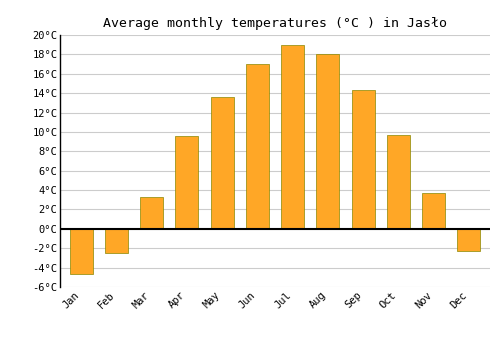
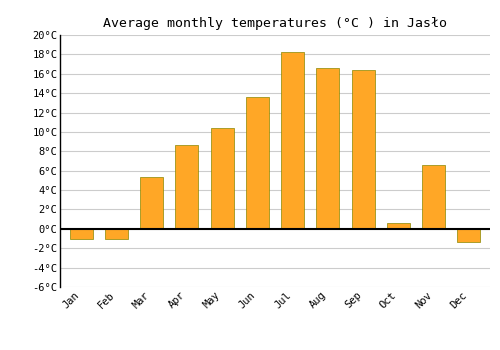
Jan: -4.7°C -> -1.0°C
Feb: -2.5°C -> -1.0°C
Mar: 3.3°C -> 5.4°C
Apr: 9.6°C -> 8.6°C
May: 13.6°C -> 10.4°C
Jun: 17.0°C -> 13.6°C
Jul: 19.0°C -> 18.2°C
Aug: 18.0°C -> 16.6°C
Sep: 14.3°C -> 16.4°C
Oct: 9.7°C -> 0.6°C
Nov: 3.7°C -> 6.6°C
Dec: -2.3°C -> -1.4°C
